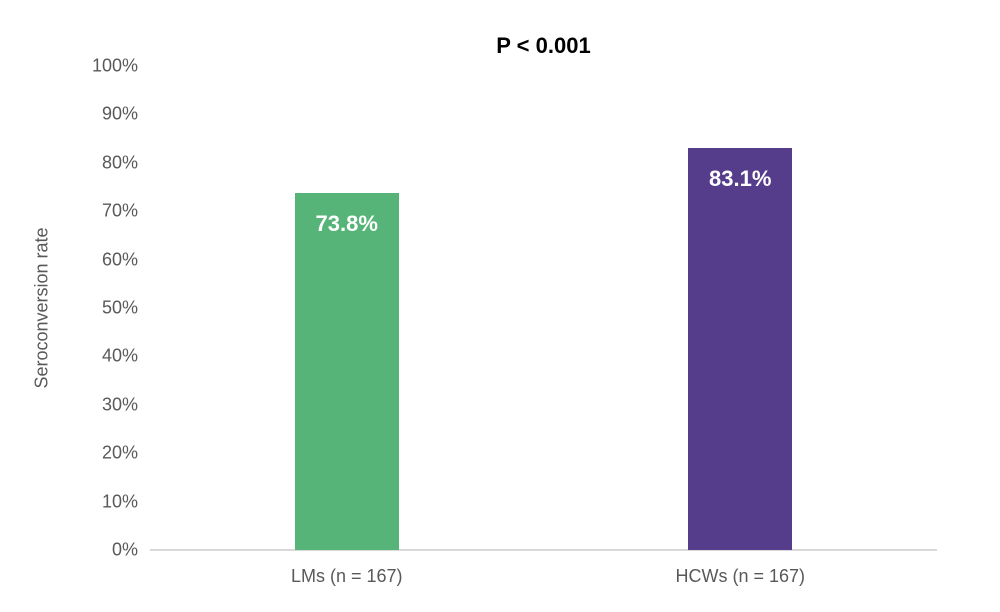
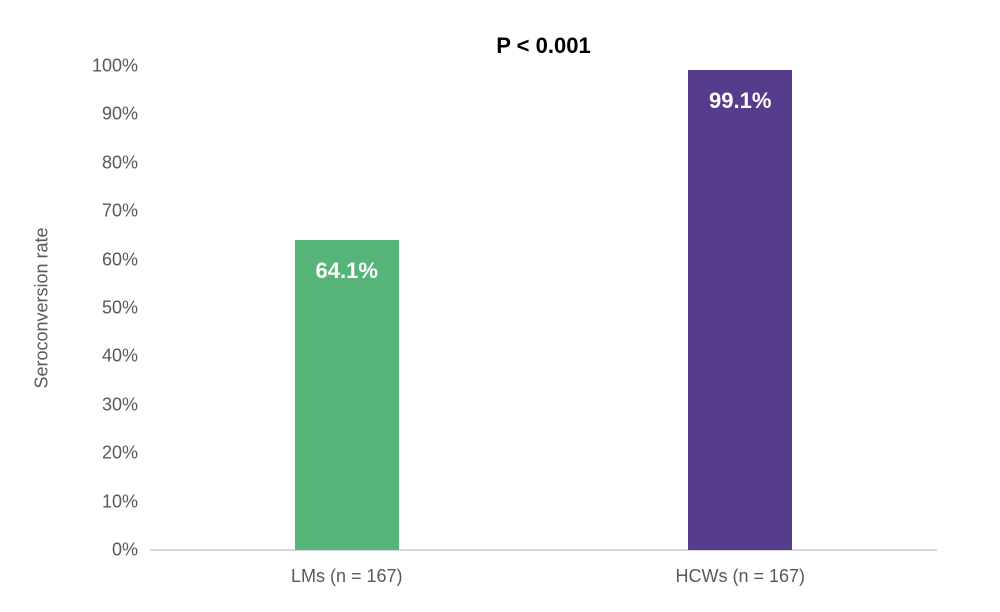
LMs (n = 167): 73.8% -> 64.1%
HCWs (n = 167): 83.1% -> 99.1%
